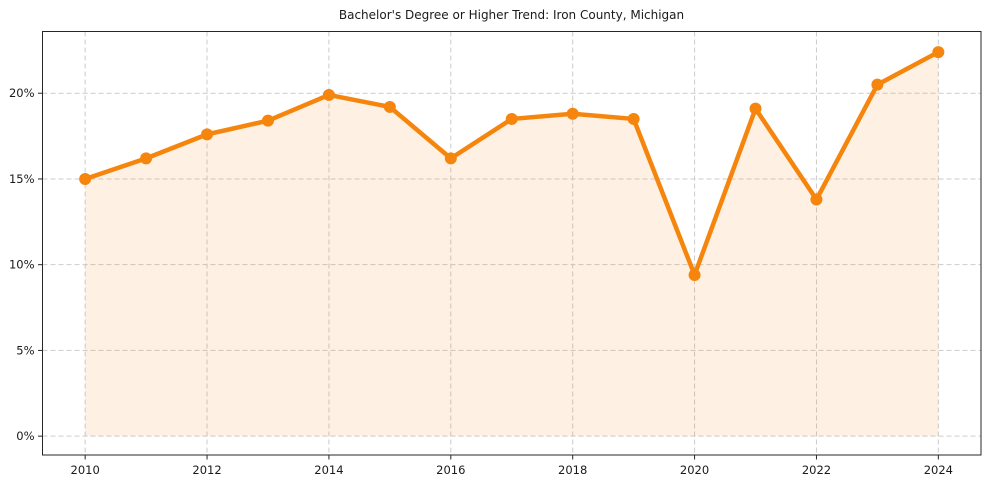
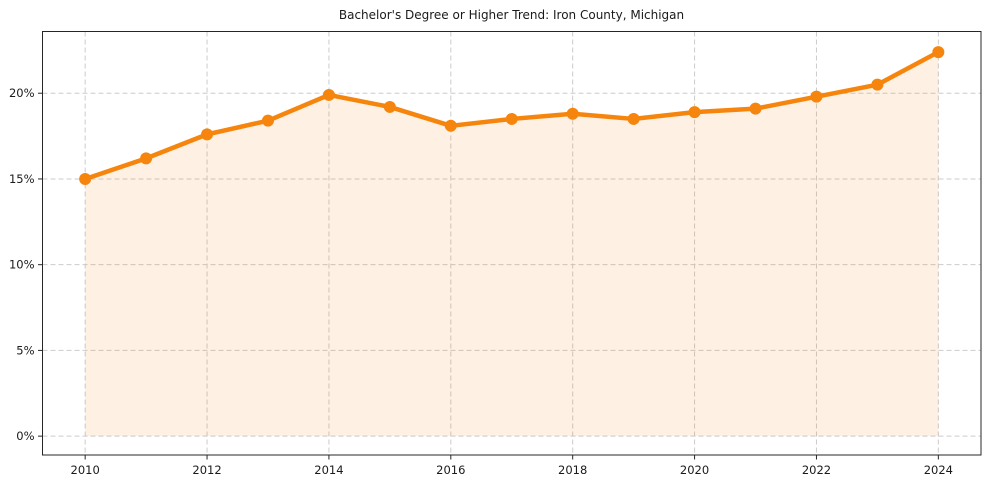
2016: 16.2% -> 18.1%
2020: 9.4% -> 18.9%
2022: 13.8% -> 19.8%
